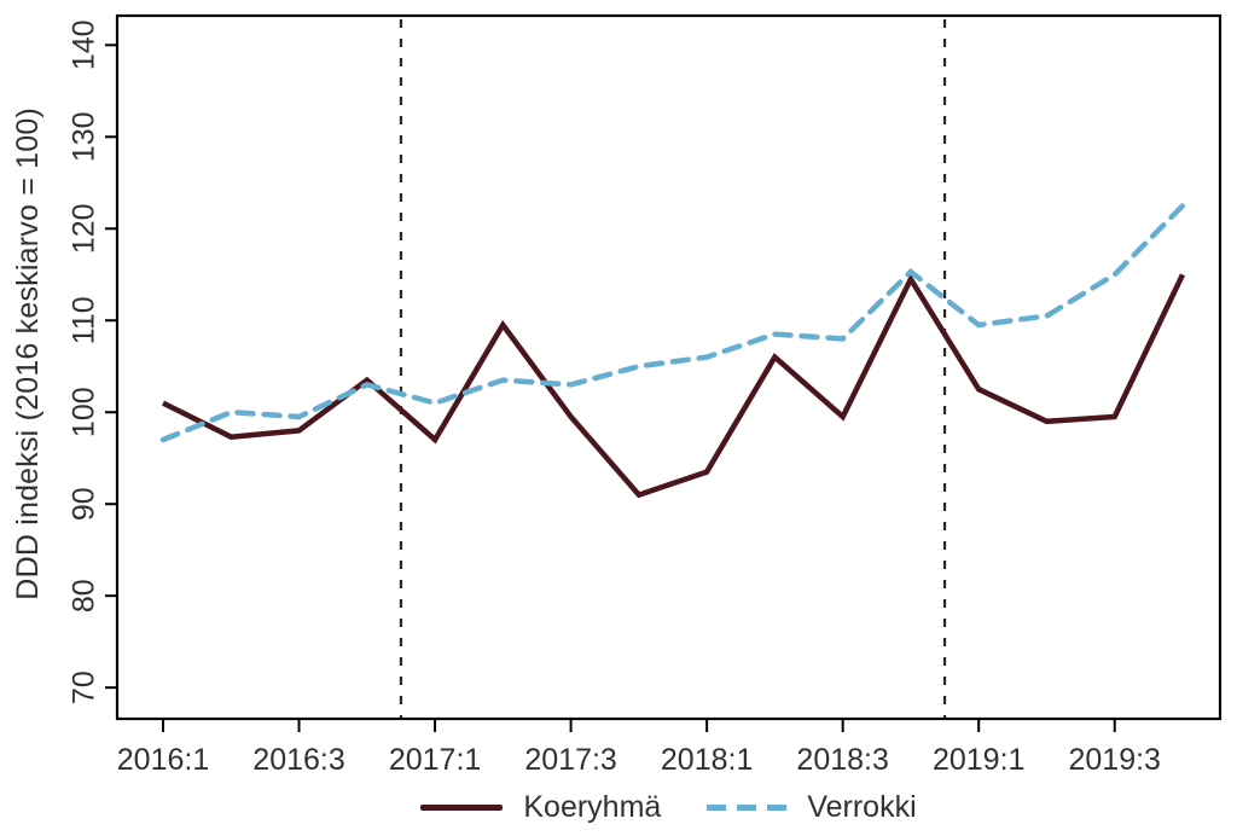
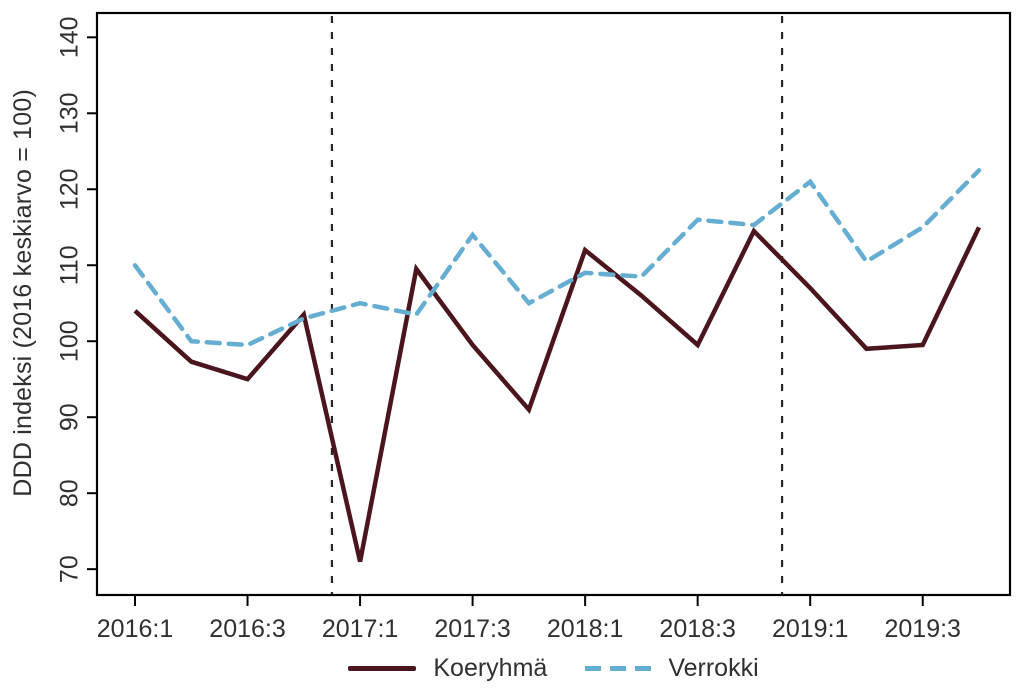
Koeryhmä/2016:1: 101 -> 104
Verrokki/2016:1: 97 -> 110
Koeryhmä/2016:3: 98 -> 95
Koeryhmä/2017:1: 97 -> 71
Verrokki/2017:1: 101 -> 105
Verrokki/2017:3: 103 -> 114
Koeryhmä/2018:1: 94 -> 112
Verrokki/2018:1: 106 -> 109
Verrokki/2018:3: 108 -> 116
Koeryhmä/2019:1: 102 -> 107
Verrokki/2019:1: 110 -> 121
